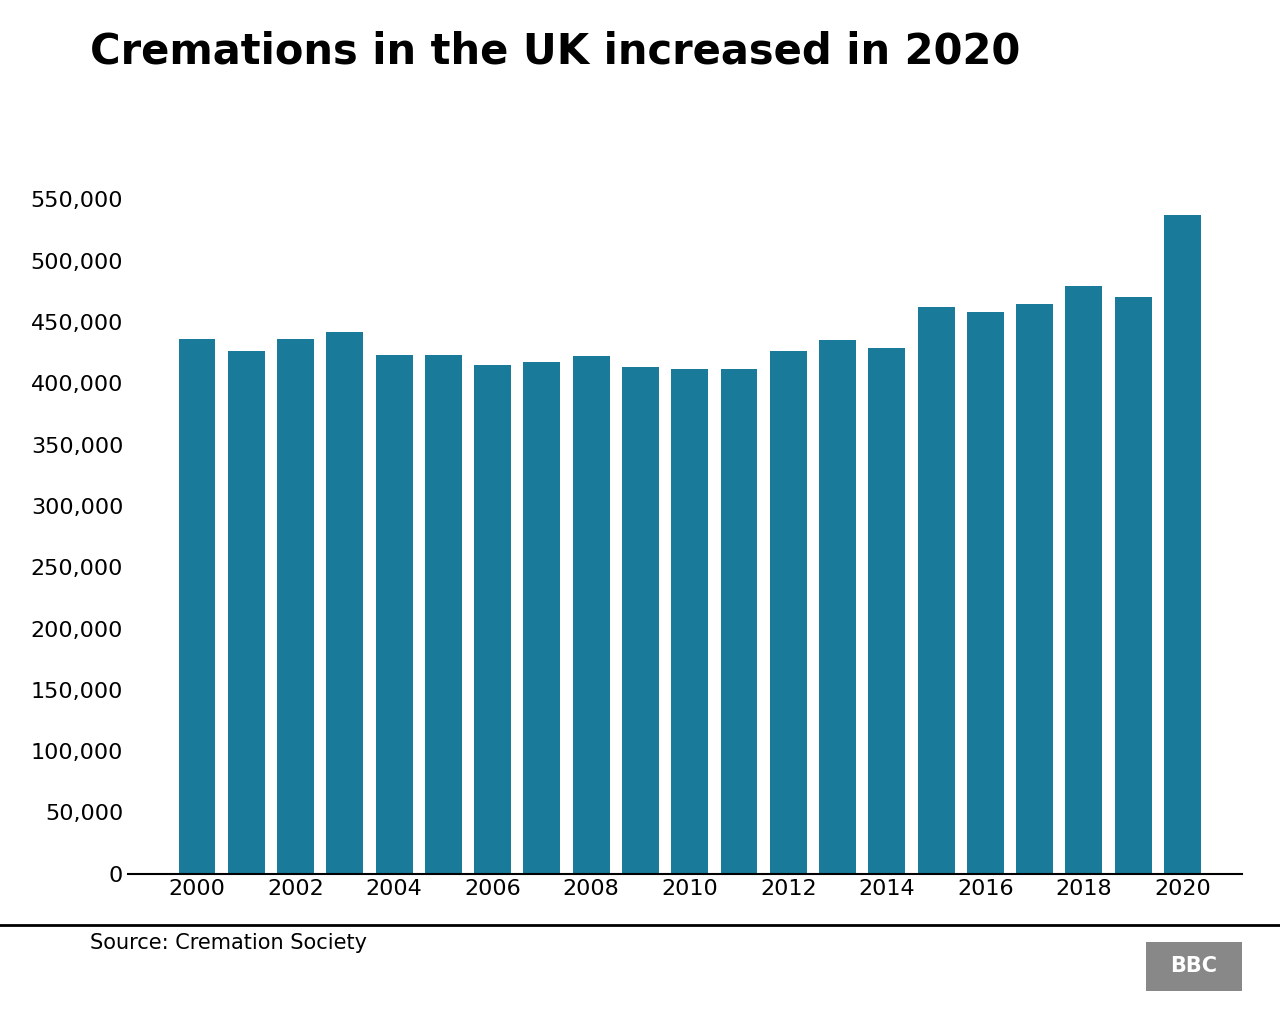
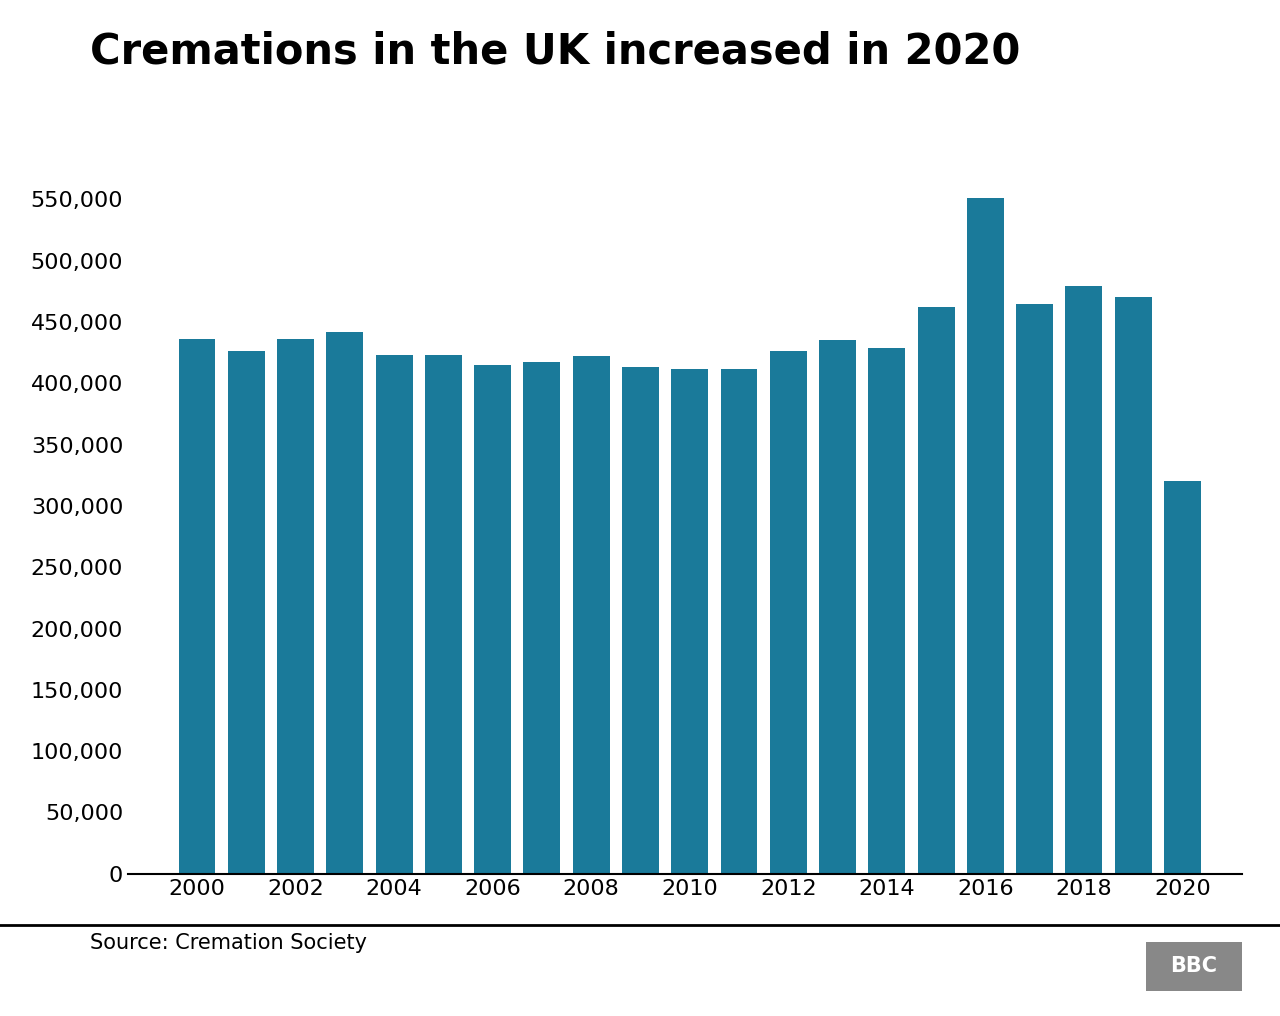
2016: 458,000 -> 551,000
2020: 537,000 -> 320,000
